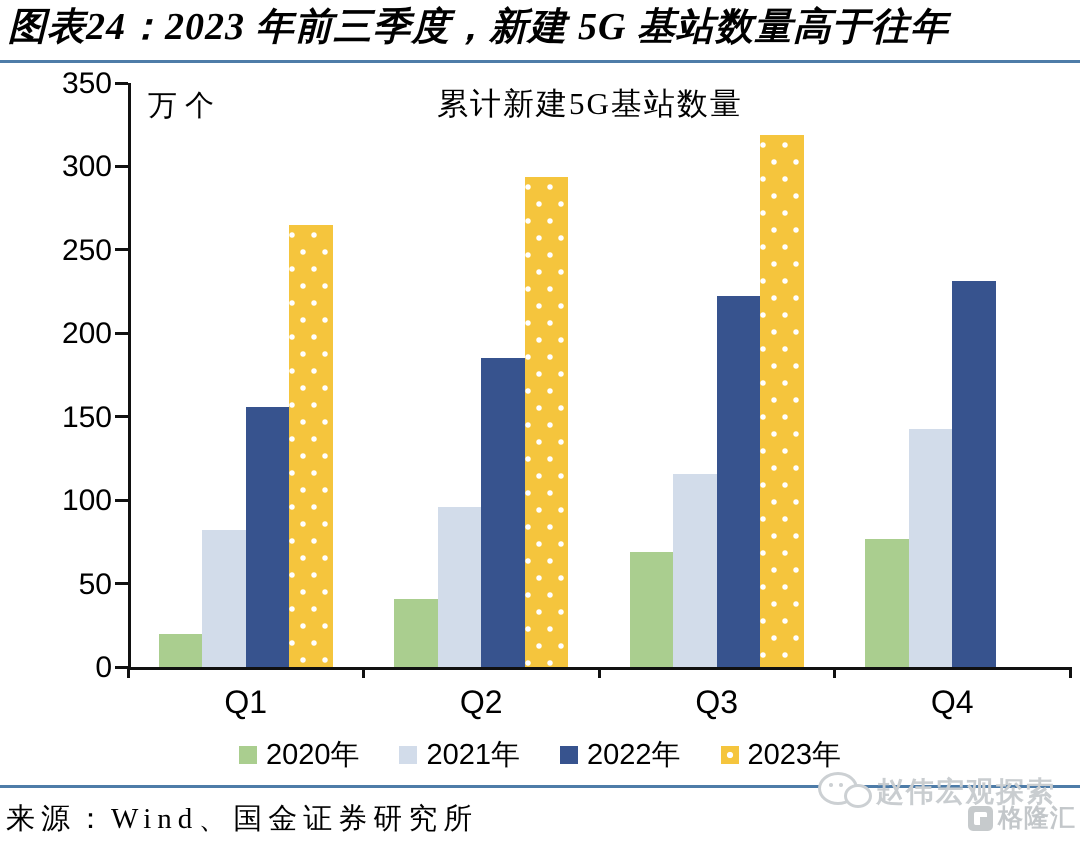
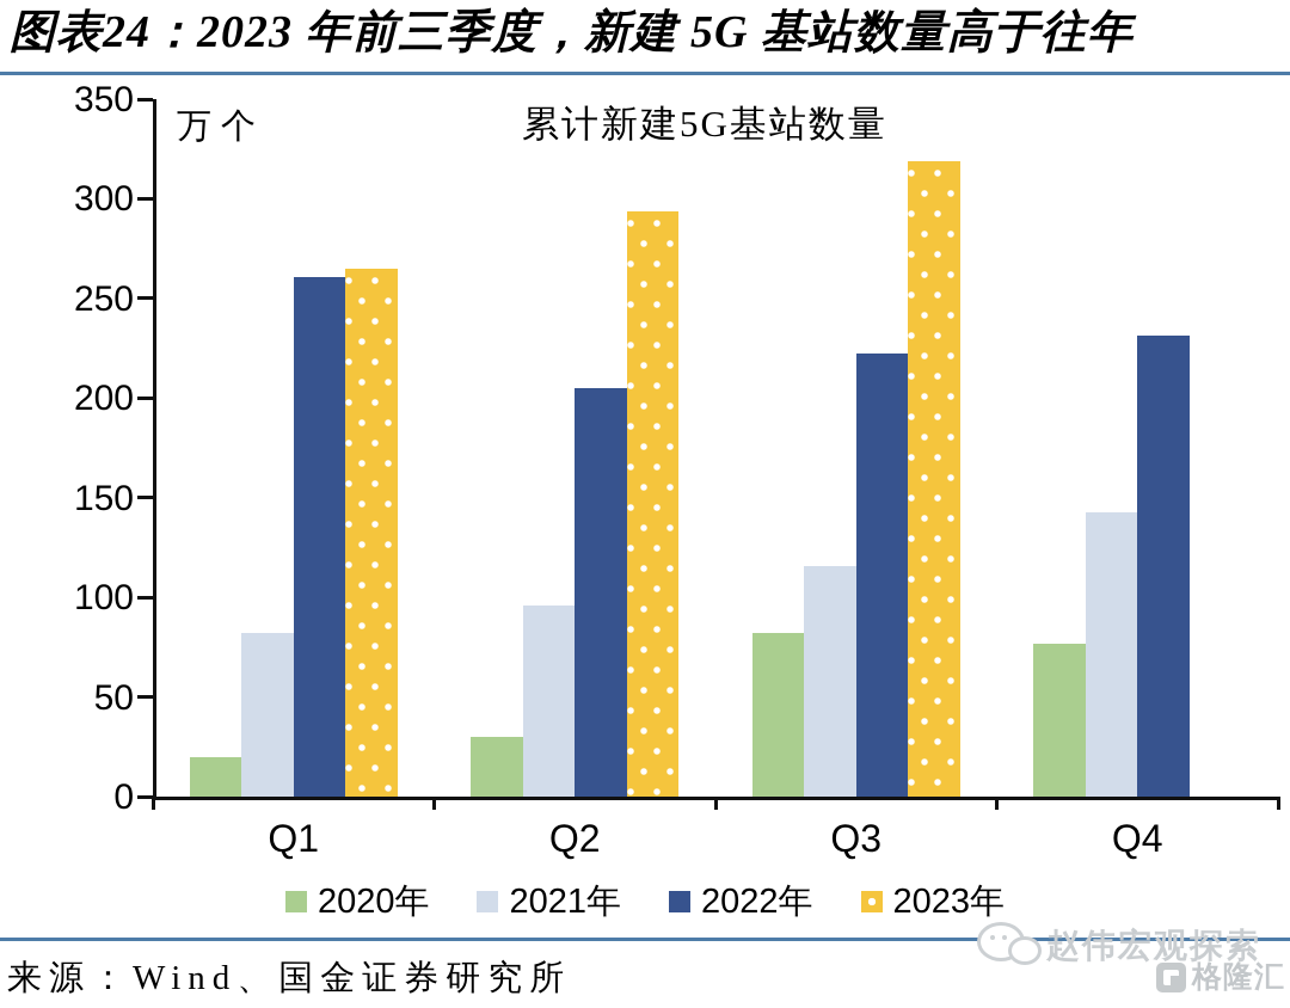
2022年/Q1: 156 -> 261
2020年/Q2: 41 -> 30
2022年/Q2: 185 -> 205
2020年/Q3: 69 -> 82
